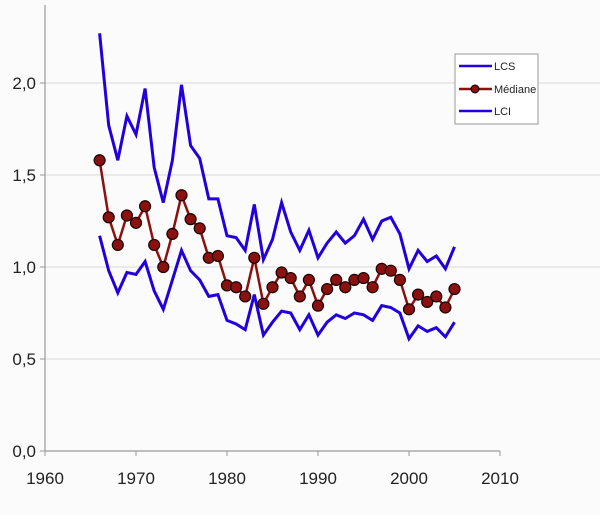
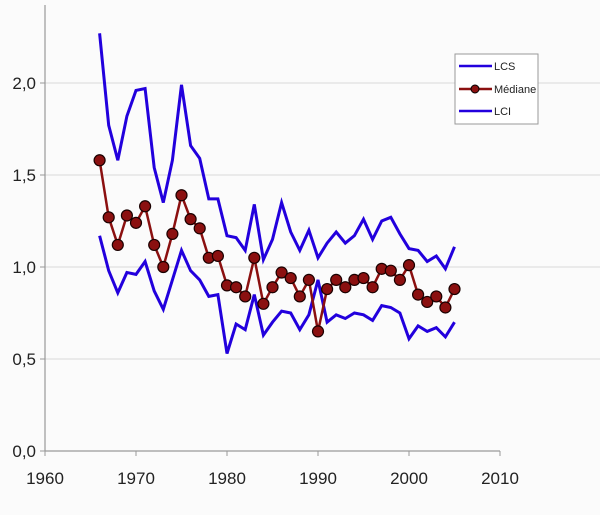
LCS/1970: 1,72 -> 1,96
LCI/1980: 0,71 -> 0,53
Médiane/1990: 0,79 -> 0,65
LCI/1990: 0,63 -> 0,93
LCS/2000: 0,99 -> 1,10
Médiane/2000: 0,77 -> 1,01
